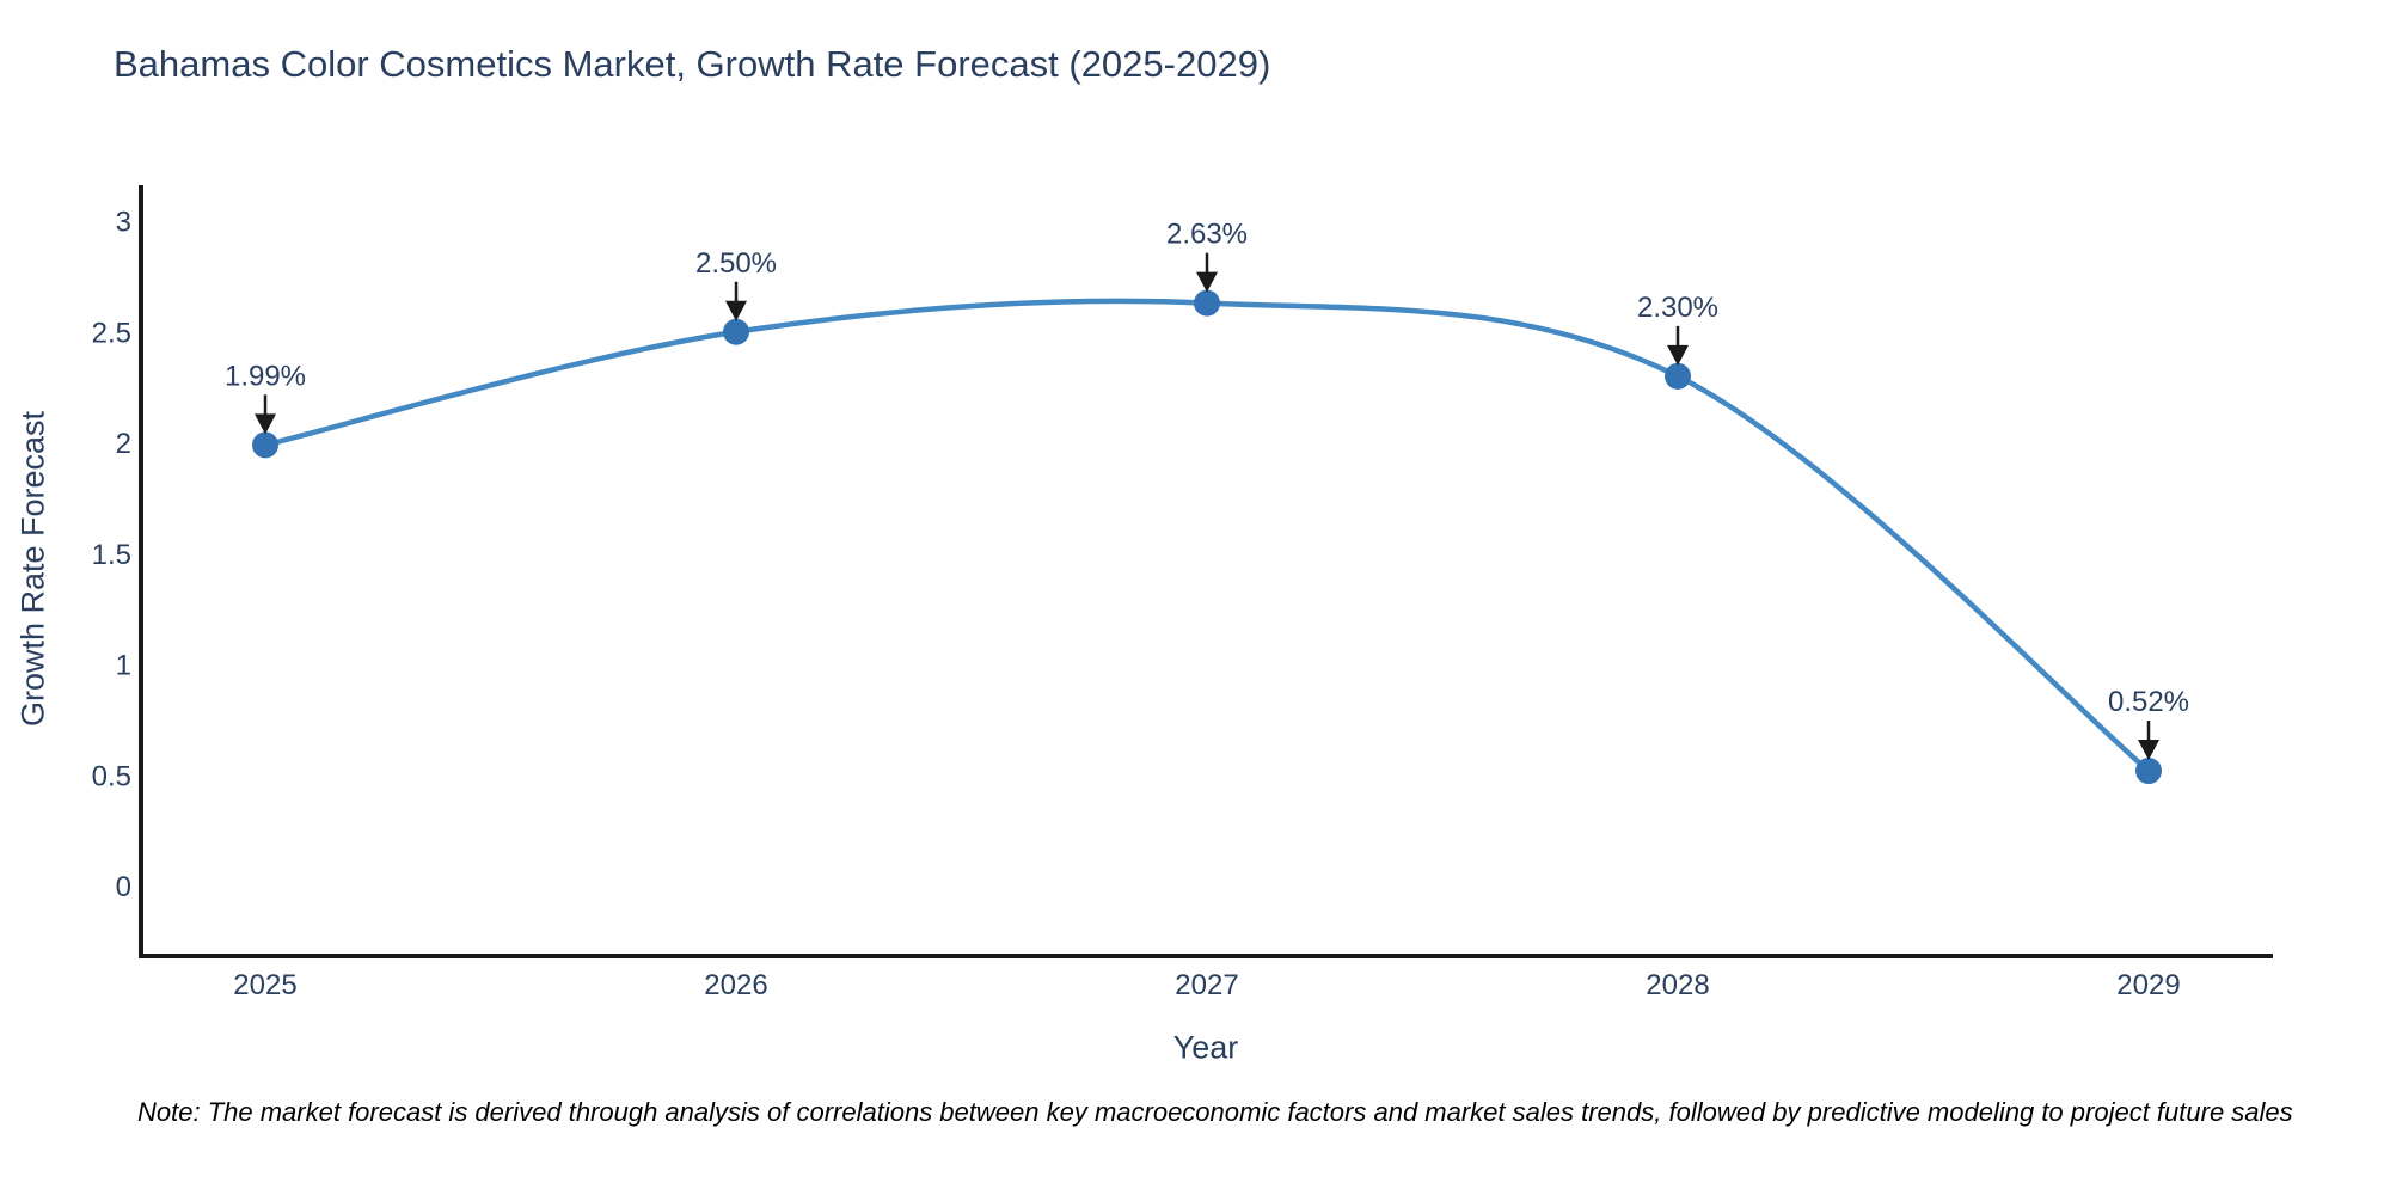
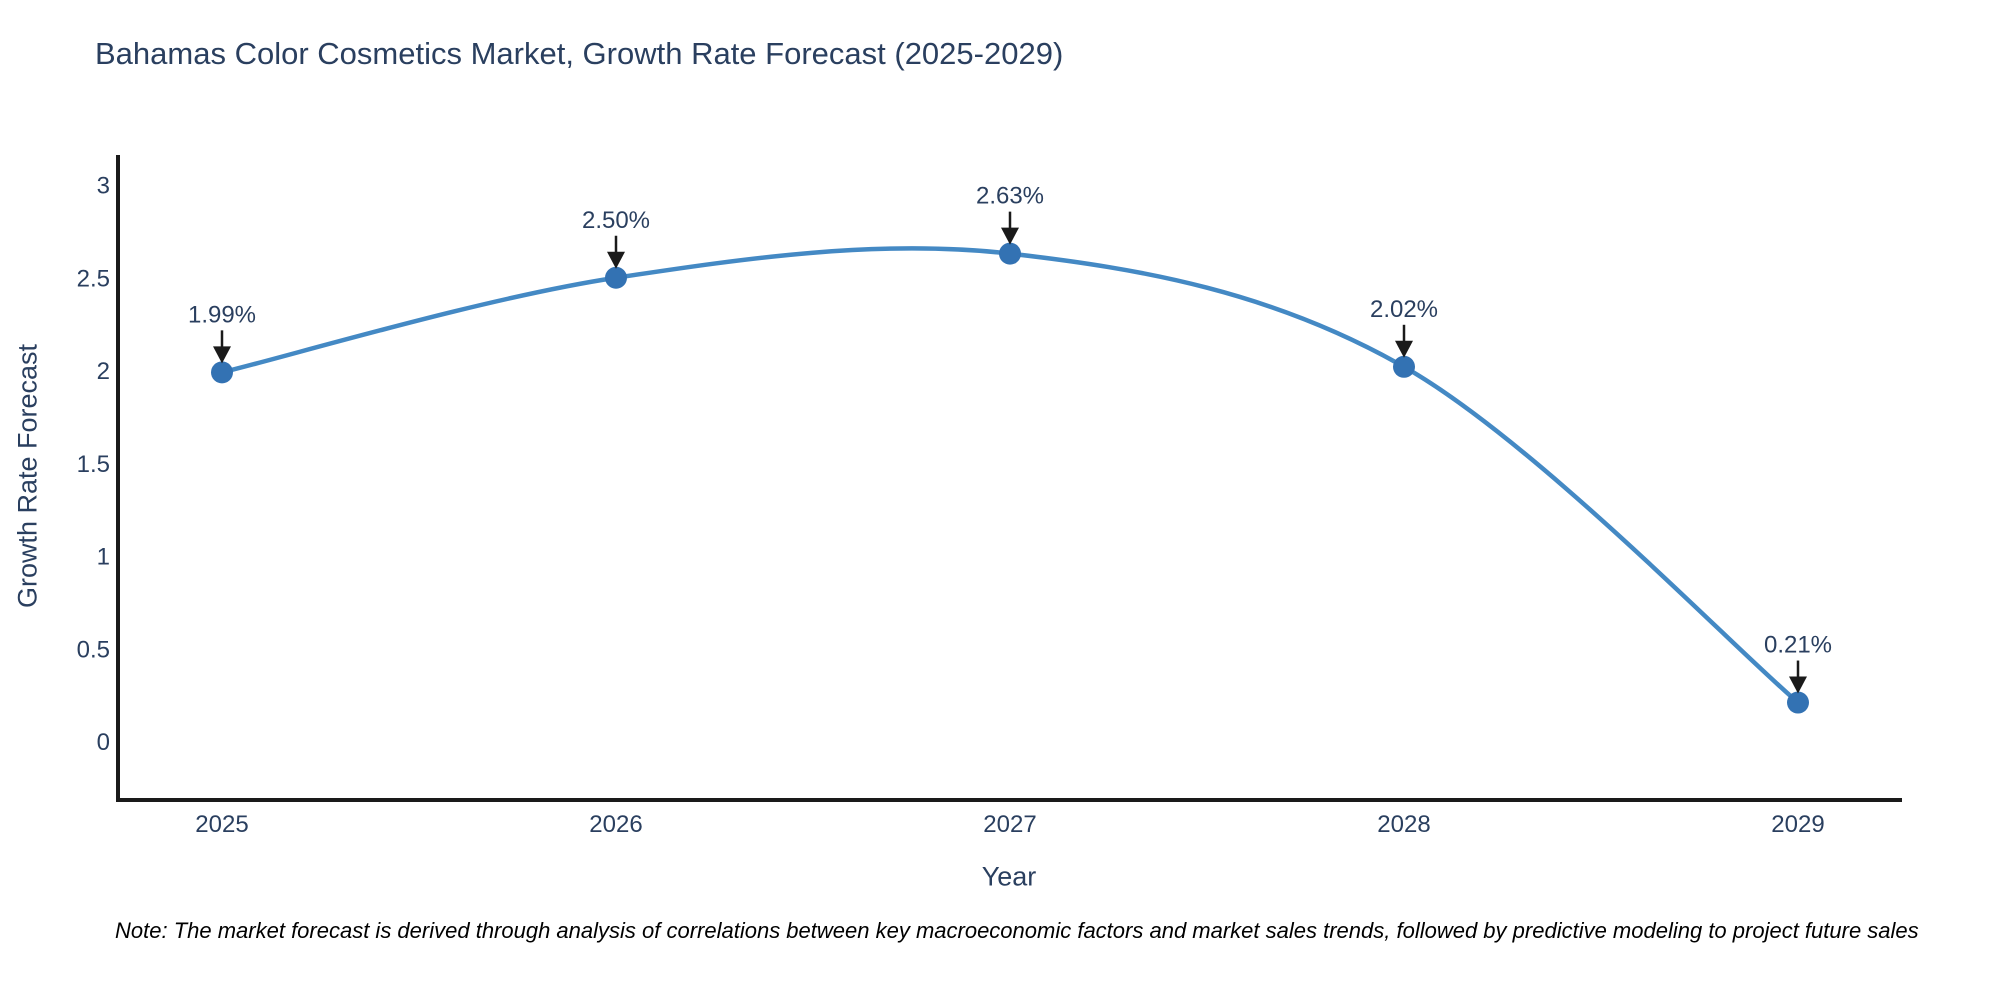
2028: 2.30% -> 2.02%
2029: 0.52% -> 0.21%
